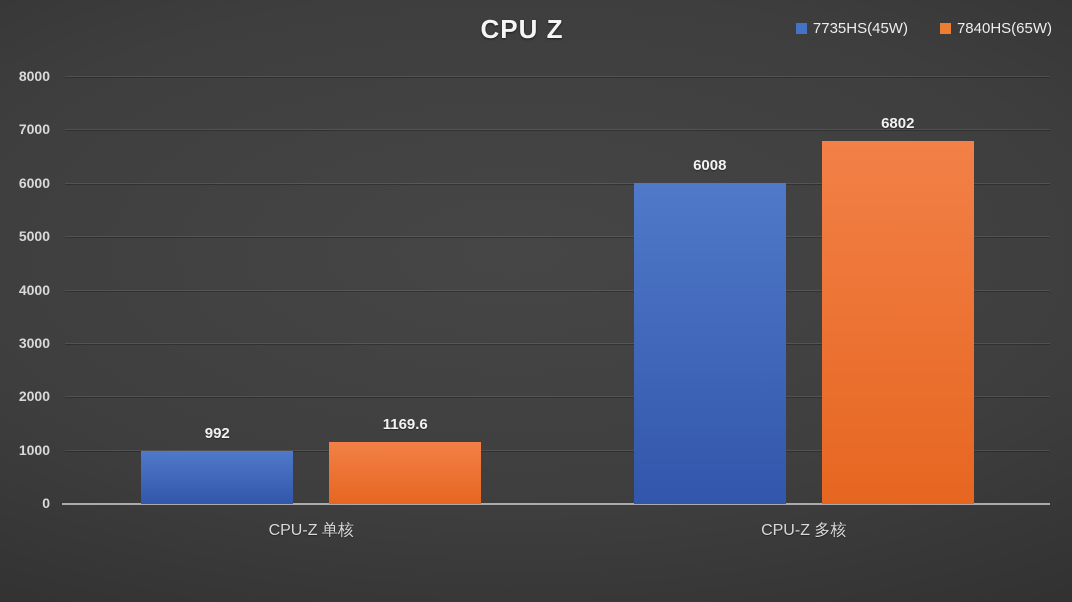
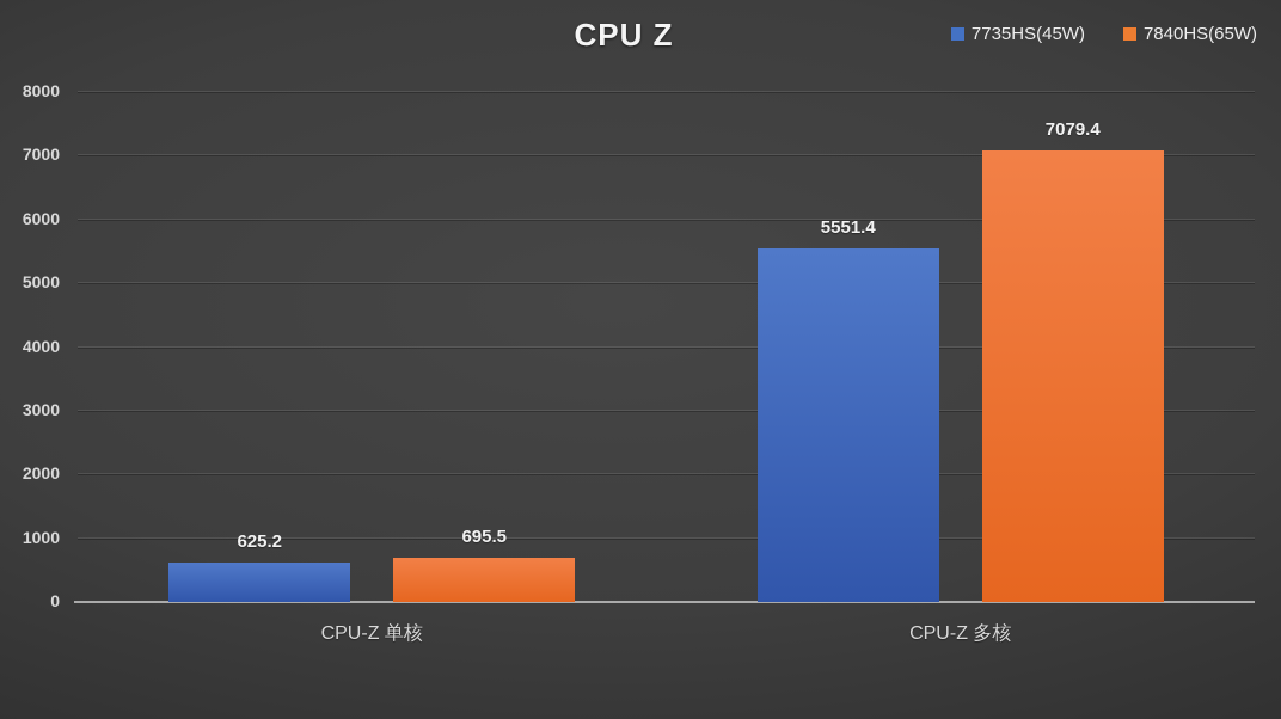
7735HS(45W)/CPU-Z 单核: 992 -> 625.2
7840HS(65W)/CPU-Z 单核: 1169.6 -> 695.5
7735HS(45W)/CPU-Z 多核: 6008 -> 5551.4
7840HS(65W)/CPU-Z 多核: 6802 -> 7079.4
